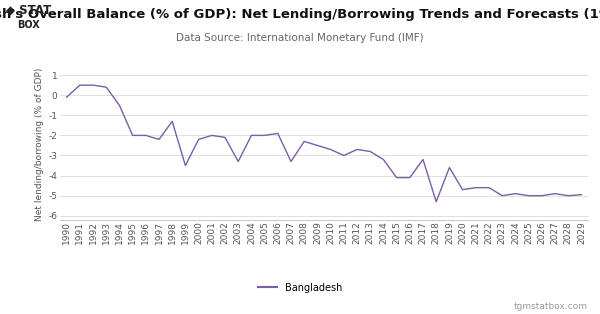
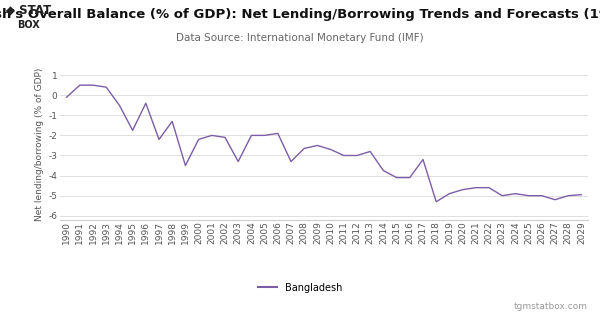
1995: -2.00 -> -1.75
1996: -2.00 -> -0.40
2008: -2.30 -> -2.65
2012: -2.70 -> -3.00
2014: -3.20 -> -3.75
2019: -3.60 -> -4.90
2027: -4.90 -> -5.20
